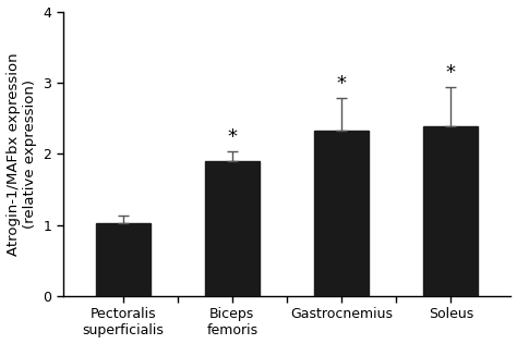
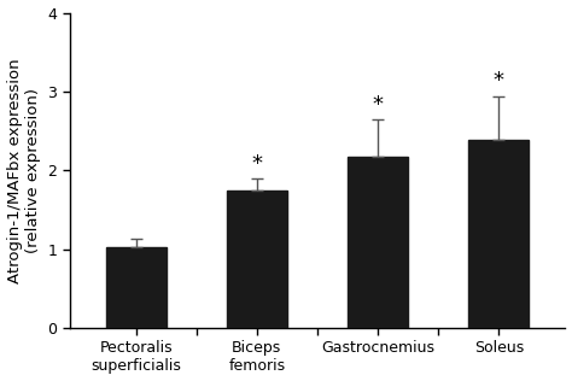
Biceps femoris: 1.90 -> 1.75
Gastrocnemius: 2.32 -> 2.17
